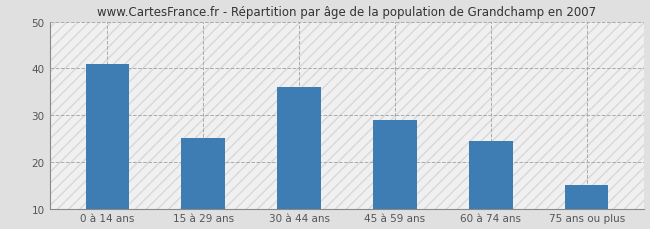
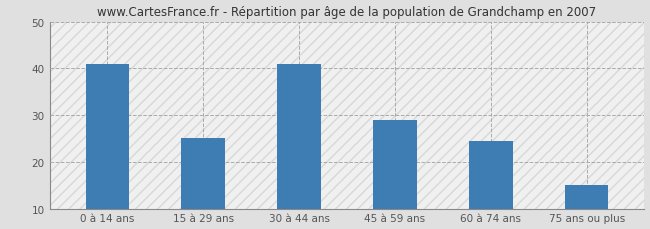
30 à 44 ans: 36.0 -> 41.0
